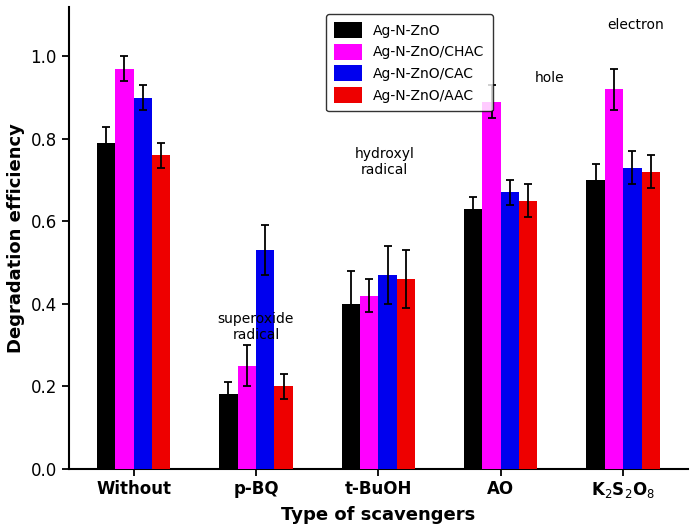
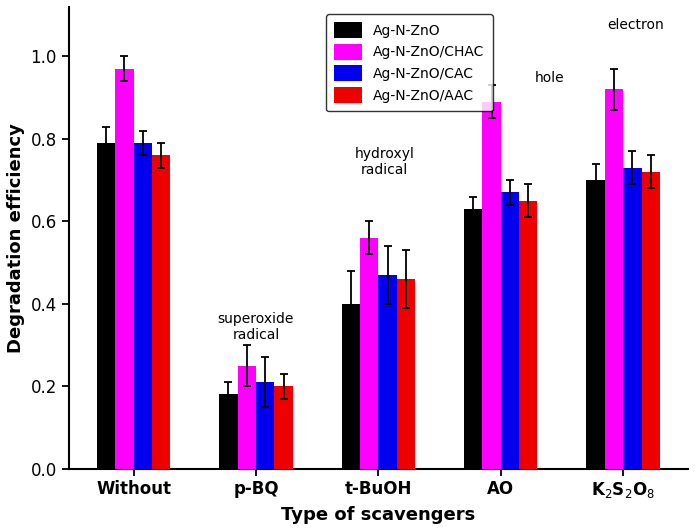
Ag-N-ZnO/CAC/Without: 0.90 -> 0.79
Ag-N-ZnO/CAC/p-BQ: 0.53 -> 0.21
Ag-N-ZnO/CHAC/t-BuOH: 0.42 -> 0.56
